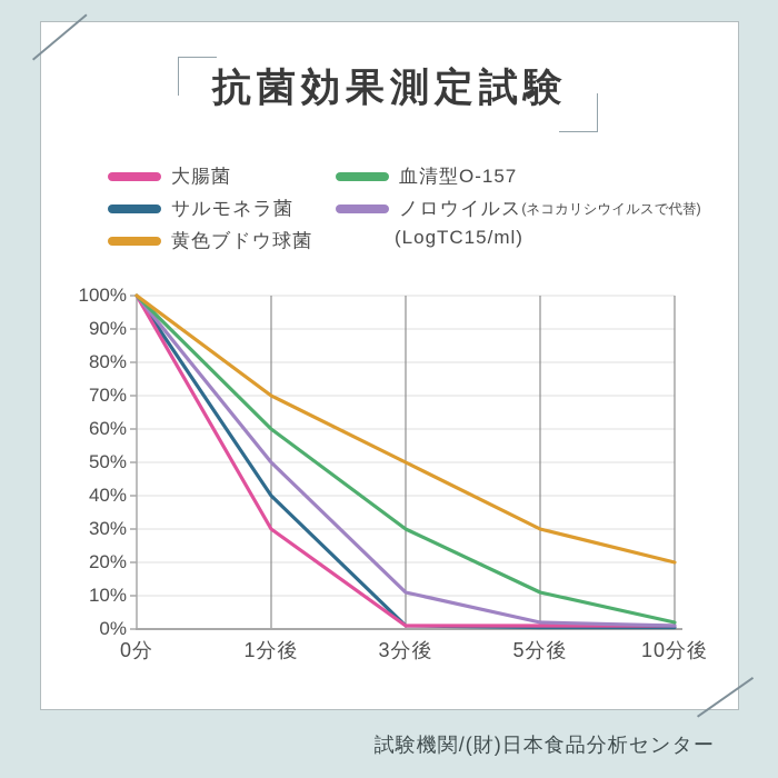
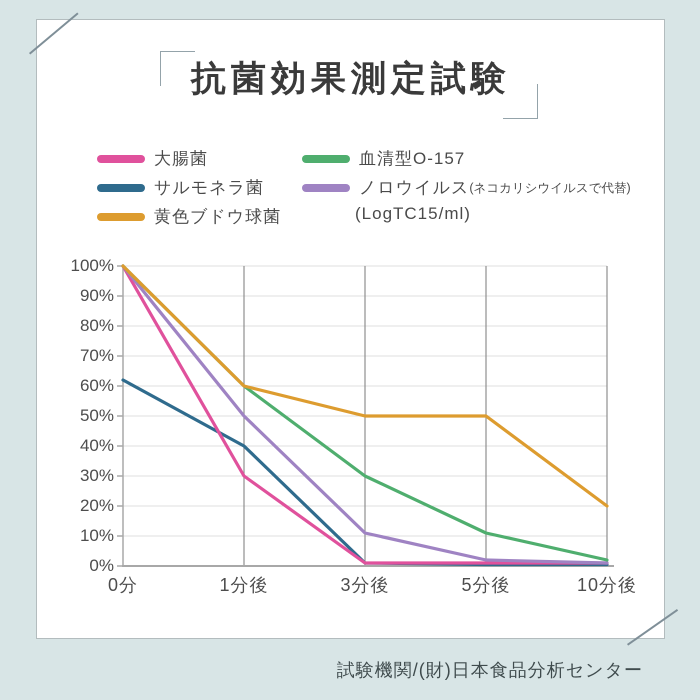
サルモネラ菌/0分: 100% -> 62%
黄色ブドウ球菌/1分後: 70% -> 60%
黄色ブドウ球菌/5分後: 30% -> 50%
